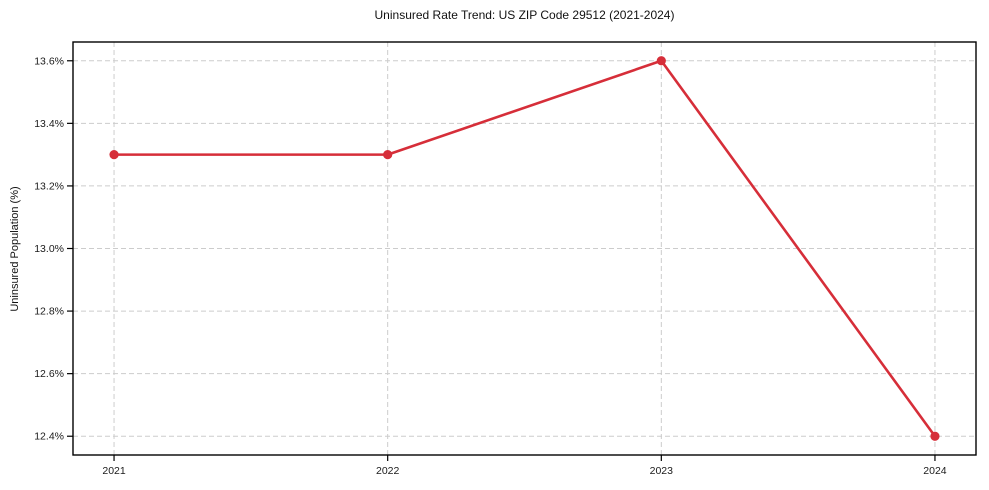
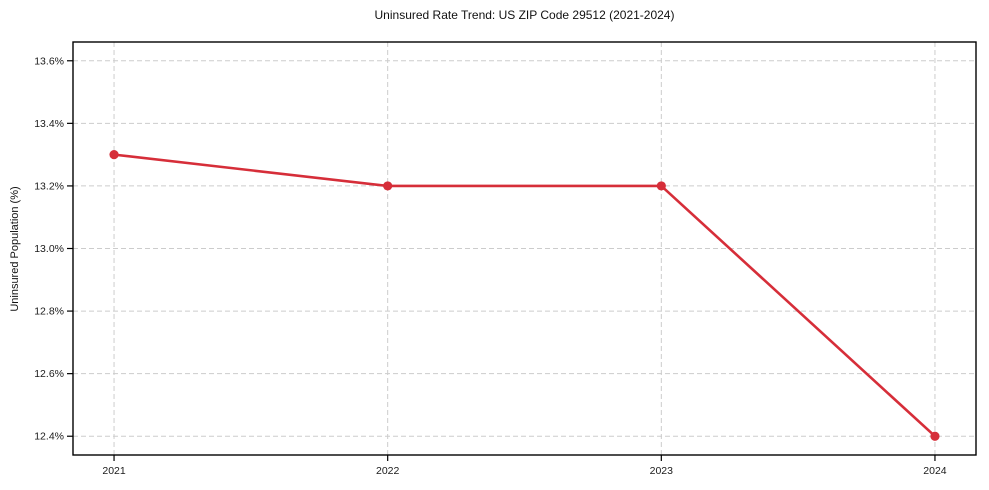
2022: 13.3% -> 13.2%
2023: 13.6% -> 13.2%
